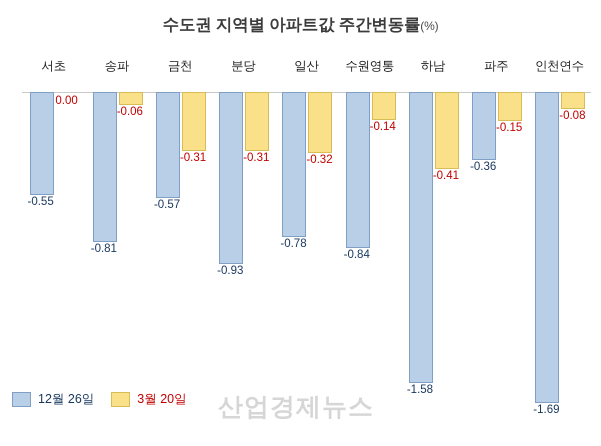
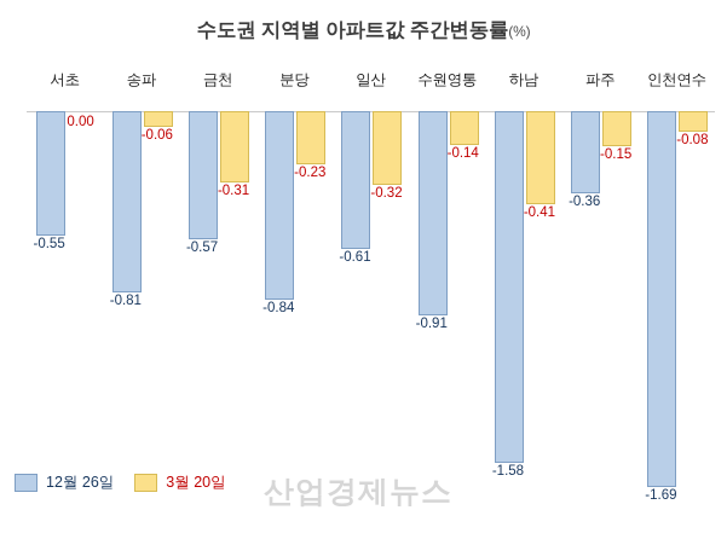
12월 26일/분당: -0.93 -> -0.84
3월 20일/분당: -0.31 -> -0.23
12월 26일/일산: -0.78 -> -0.61
12월 26일/수원영통: -0.84 -> -0.91
